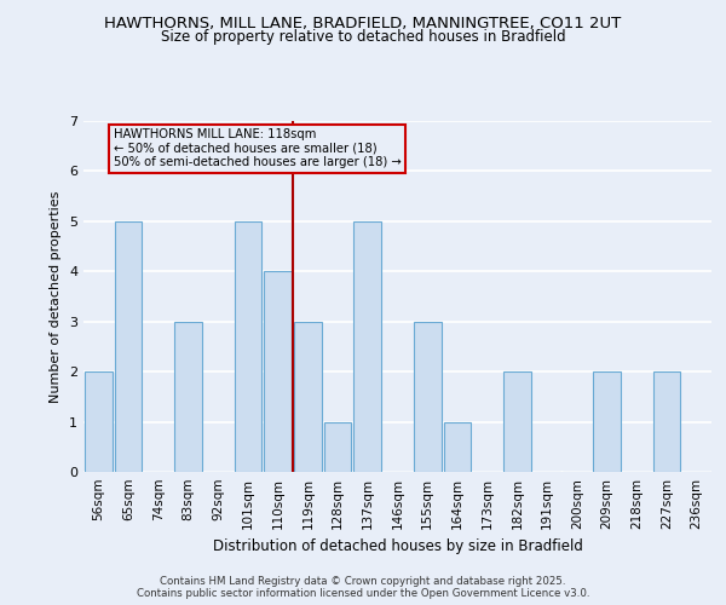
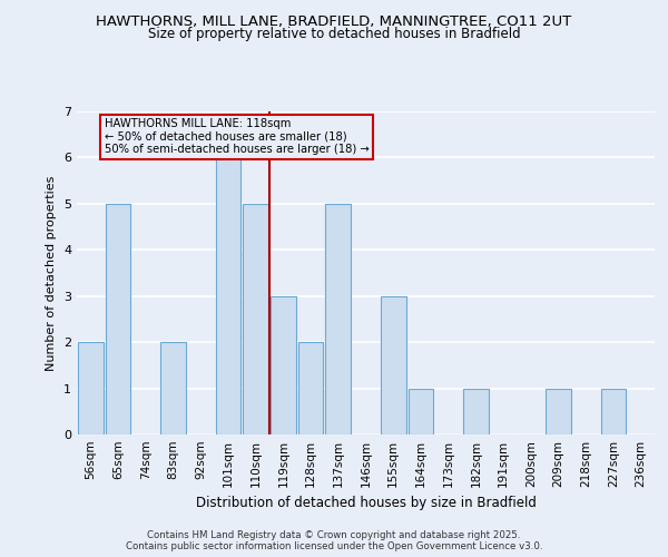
83sqm: 3 -> 2
101sqm: 5 -> 6
110sqm: 4 -> 5
128sqm: 1 -> 2
182sqm: 2 -> 1
209sqm: 2 -> 1
227sqm: 2 -> 1
